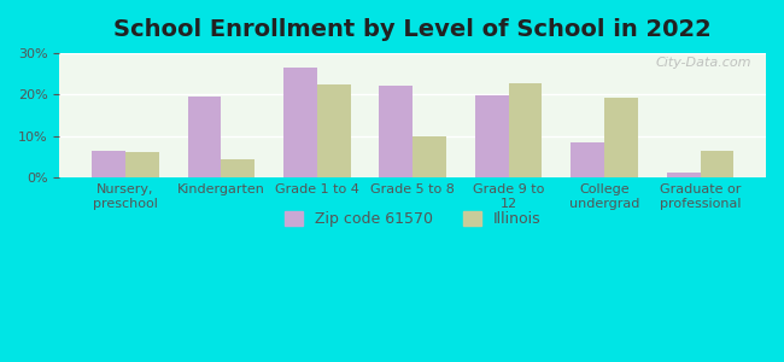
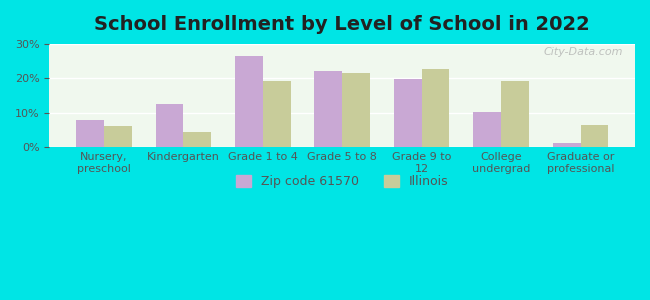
Zip code 61570/Nursery, preschool: 6.5% -> 8.0%
Zip code 61570/Kindergarten: 19.5% -> 12.5%
Illinois/Grade 1 to 4: 22.5% -> 19.2%
Illinois/Grade 5 to 8: 10.0% -> 21.5%
Zip code 61570/College undergrad: 8.5% -> 10.2%
